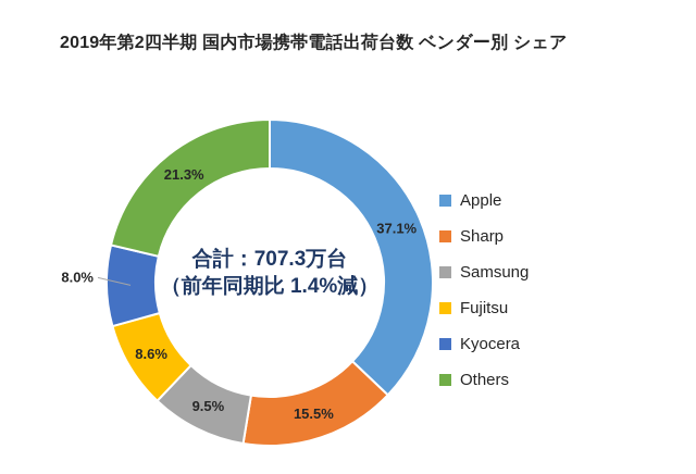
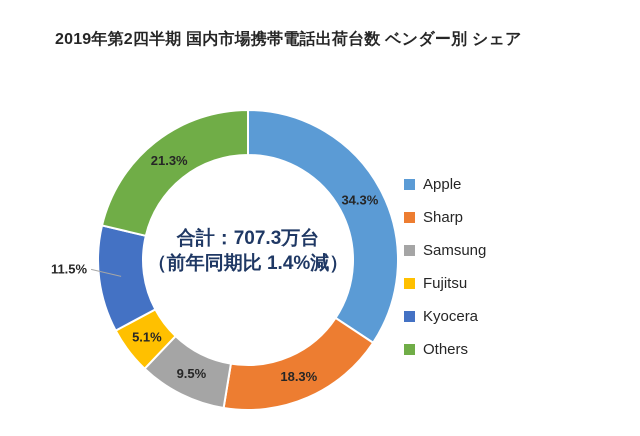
Apple: 37.1% -> 34.3%
Sharp: 15.5% -> 18.3%
Fujitsu: 8.6% -> 5.1%
Kyocera: 8.0% -> 11.5%
